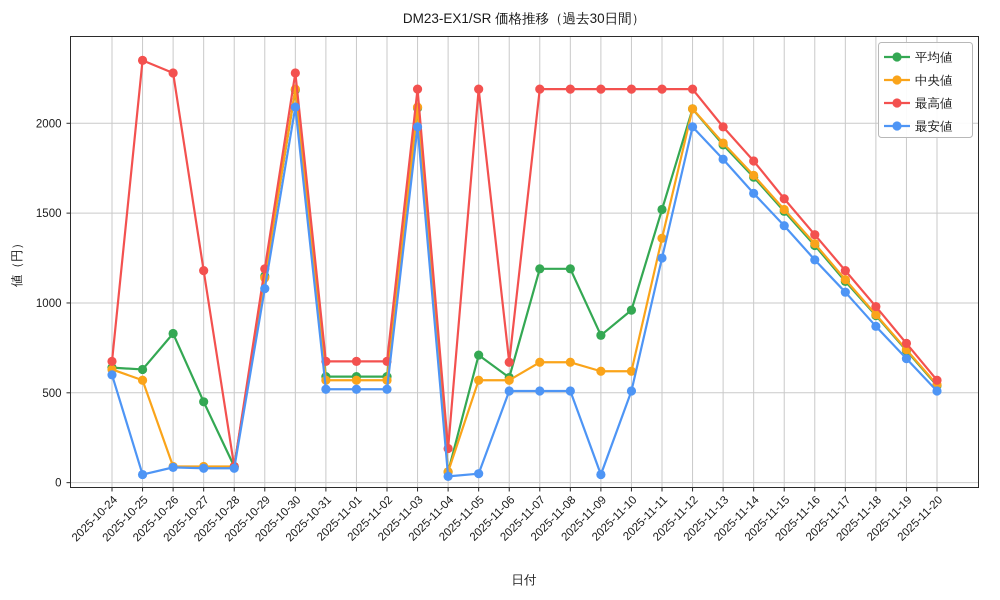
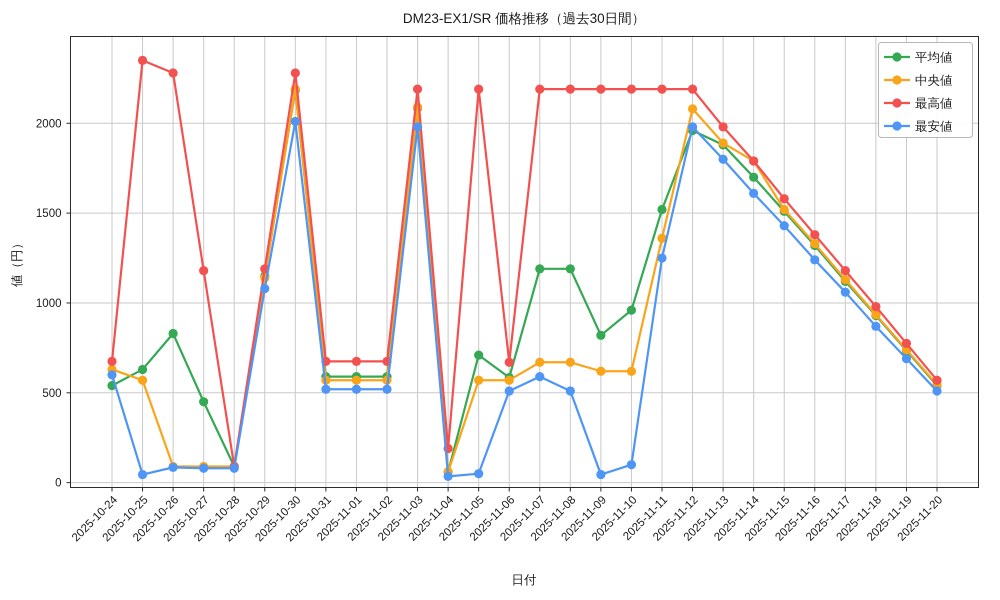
平均値/2025-10-24: 640 -> 540
最安値/2025-10-30: 2090 -> 2010
最安値/2025-11-07: 510 -> 590
最安値/2025-11-10: 510 -> 100
平均値/2025-11-12: 2080 -> 1960
中央値/2025-11-14: 1710 -> 1790
